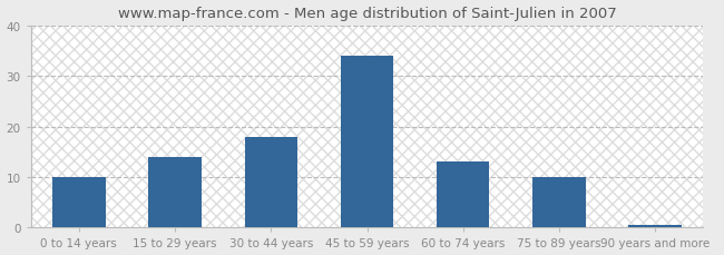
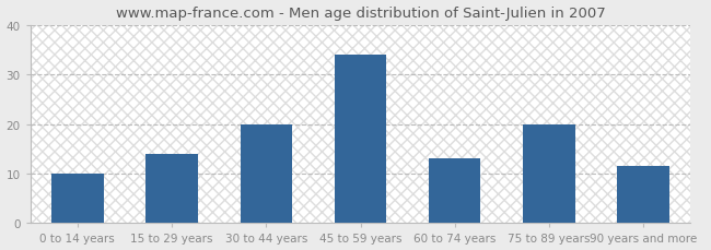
30 to 44 years: 18.0 -> 20.0
75 to 89 years: 10.0 -> 20.0
90 years and more: 0.5 -> 11.5
